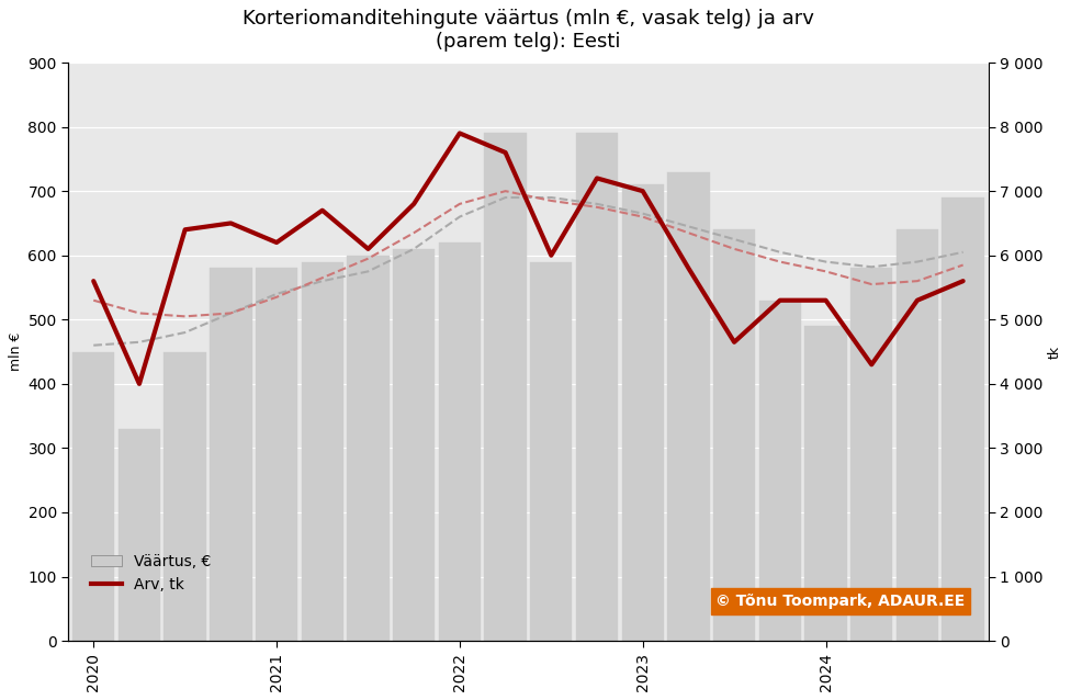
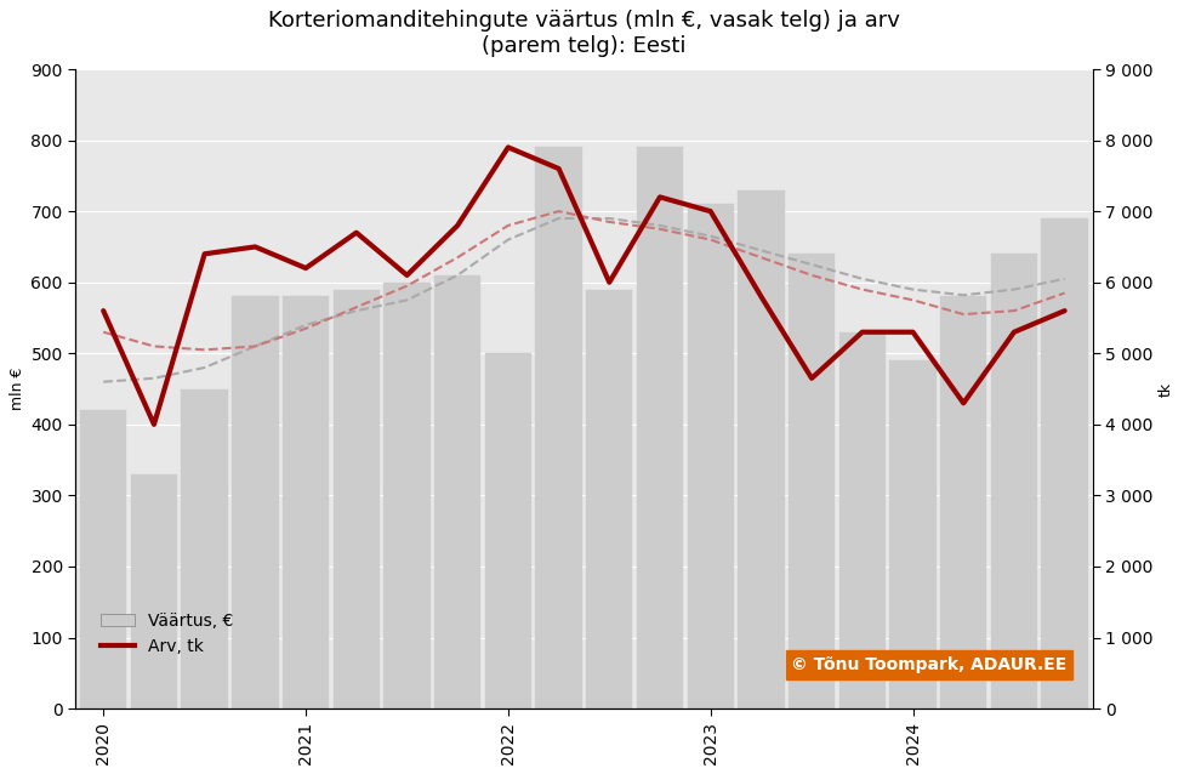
Väärtus, €/2020: 450 -> 420
Väärtus, €/2022: 620 -> 500
